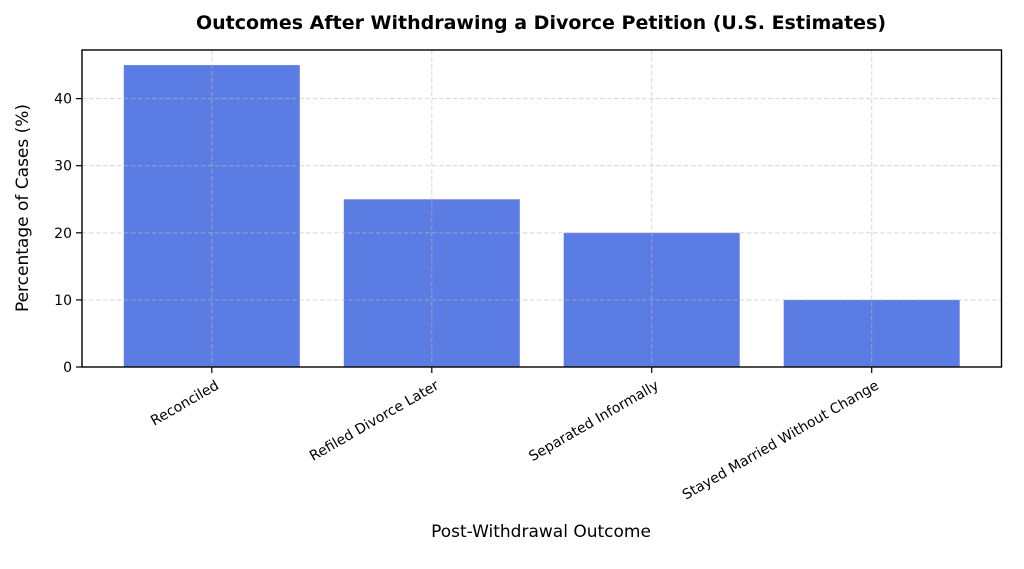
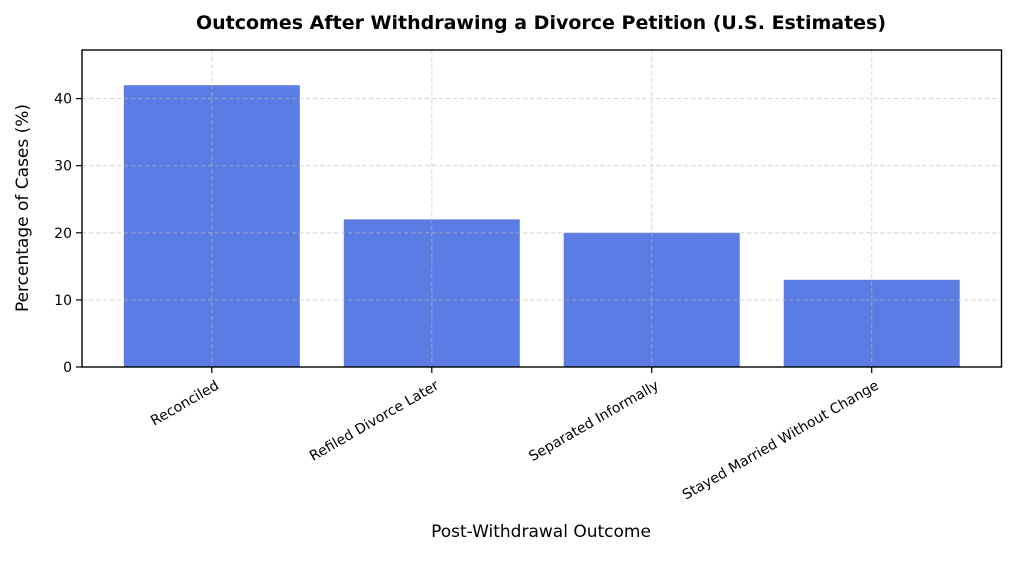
Reconciled: 45 -> 42
Refiled Divorce Later: 25 -> 22
Stayed Married Without Change: 10 -> 13
